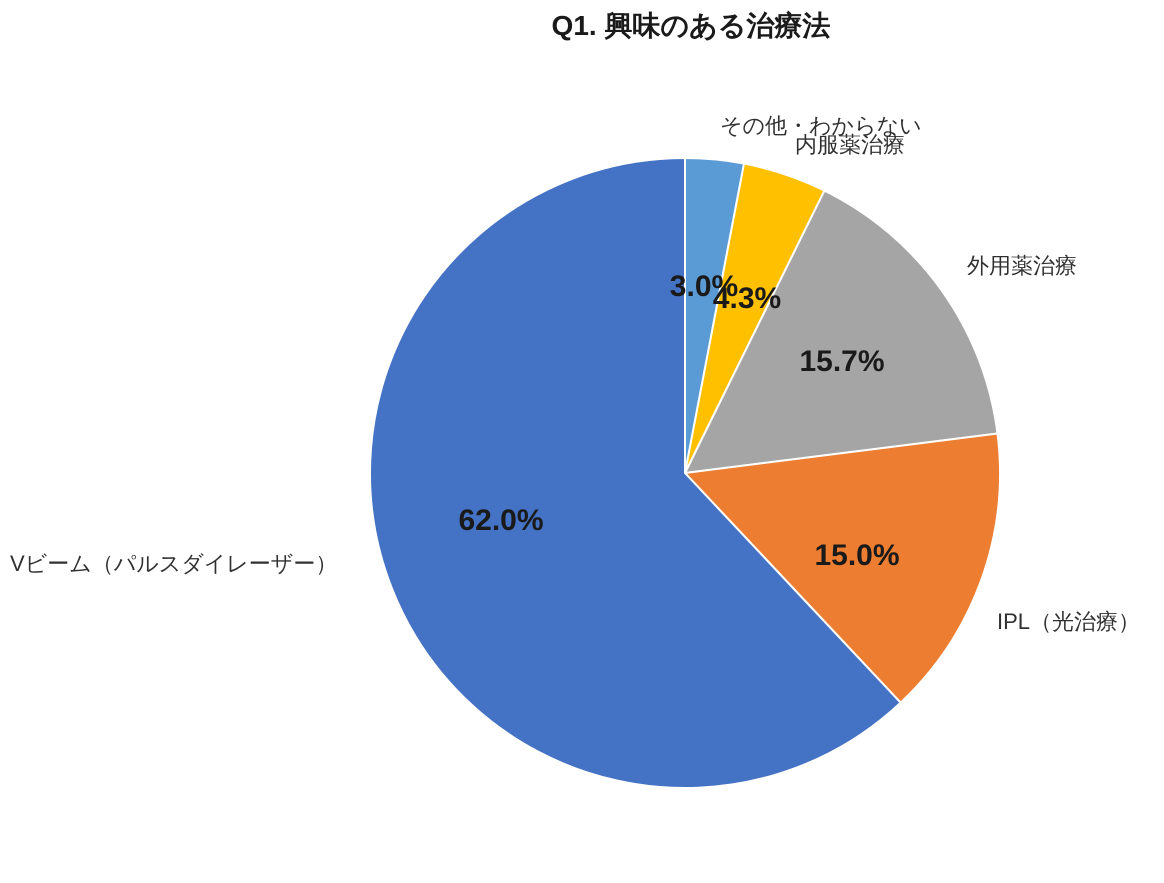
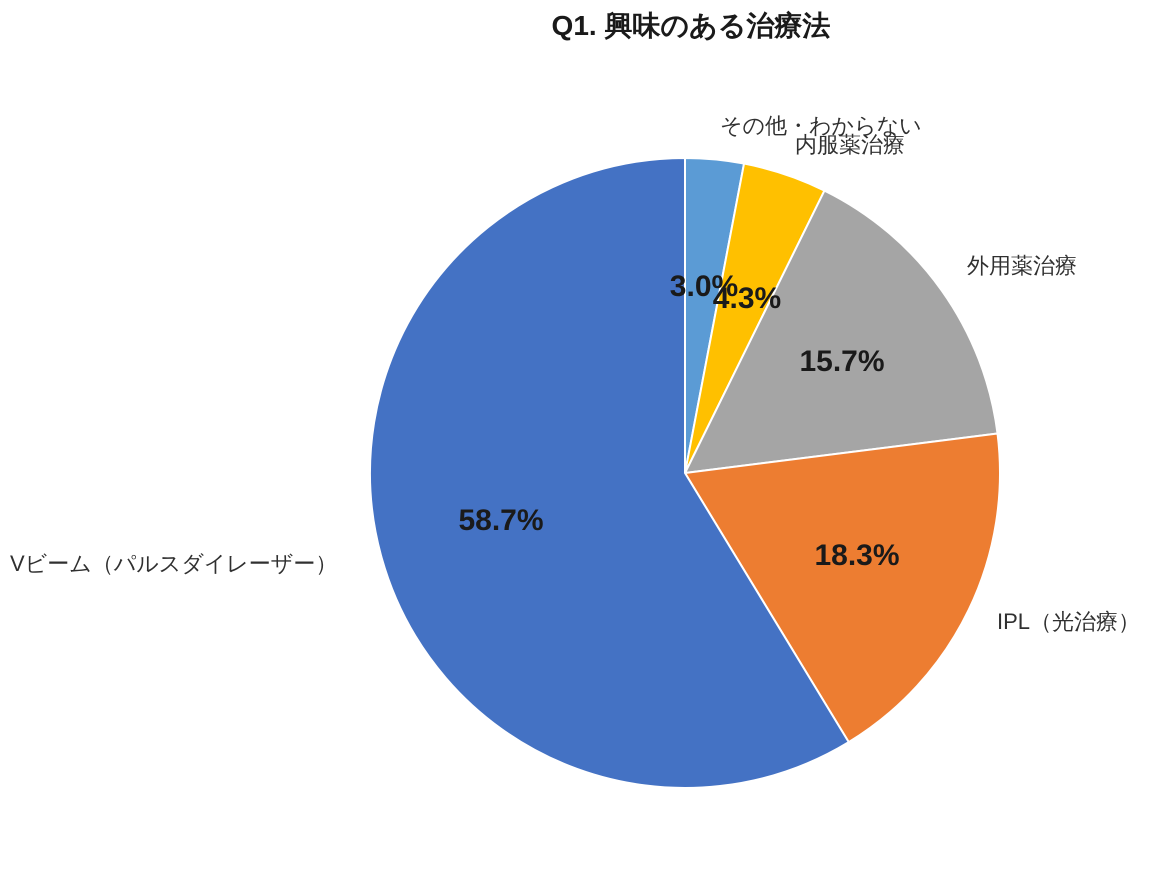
IPL（光治療）: 15.0% -> 18.3%
Vビーム（パルスダイレーザー）: 62.0% -> 58.7%
